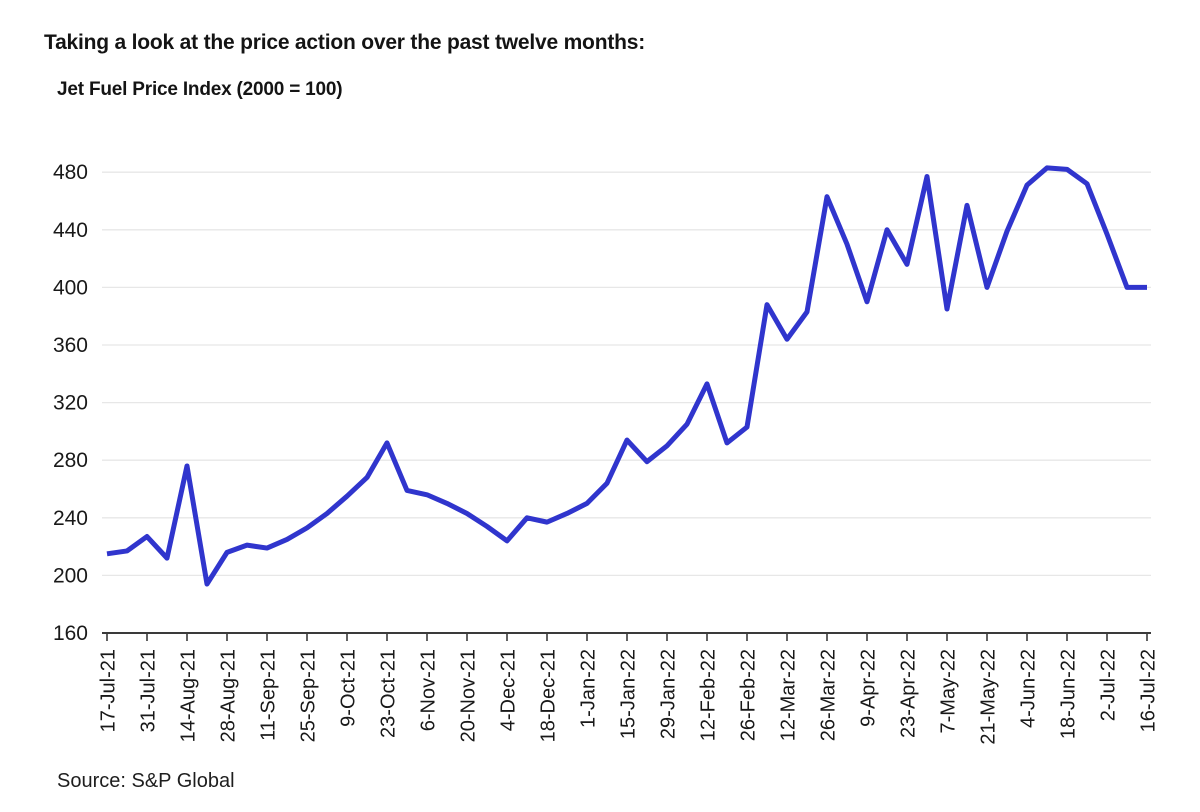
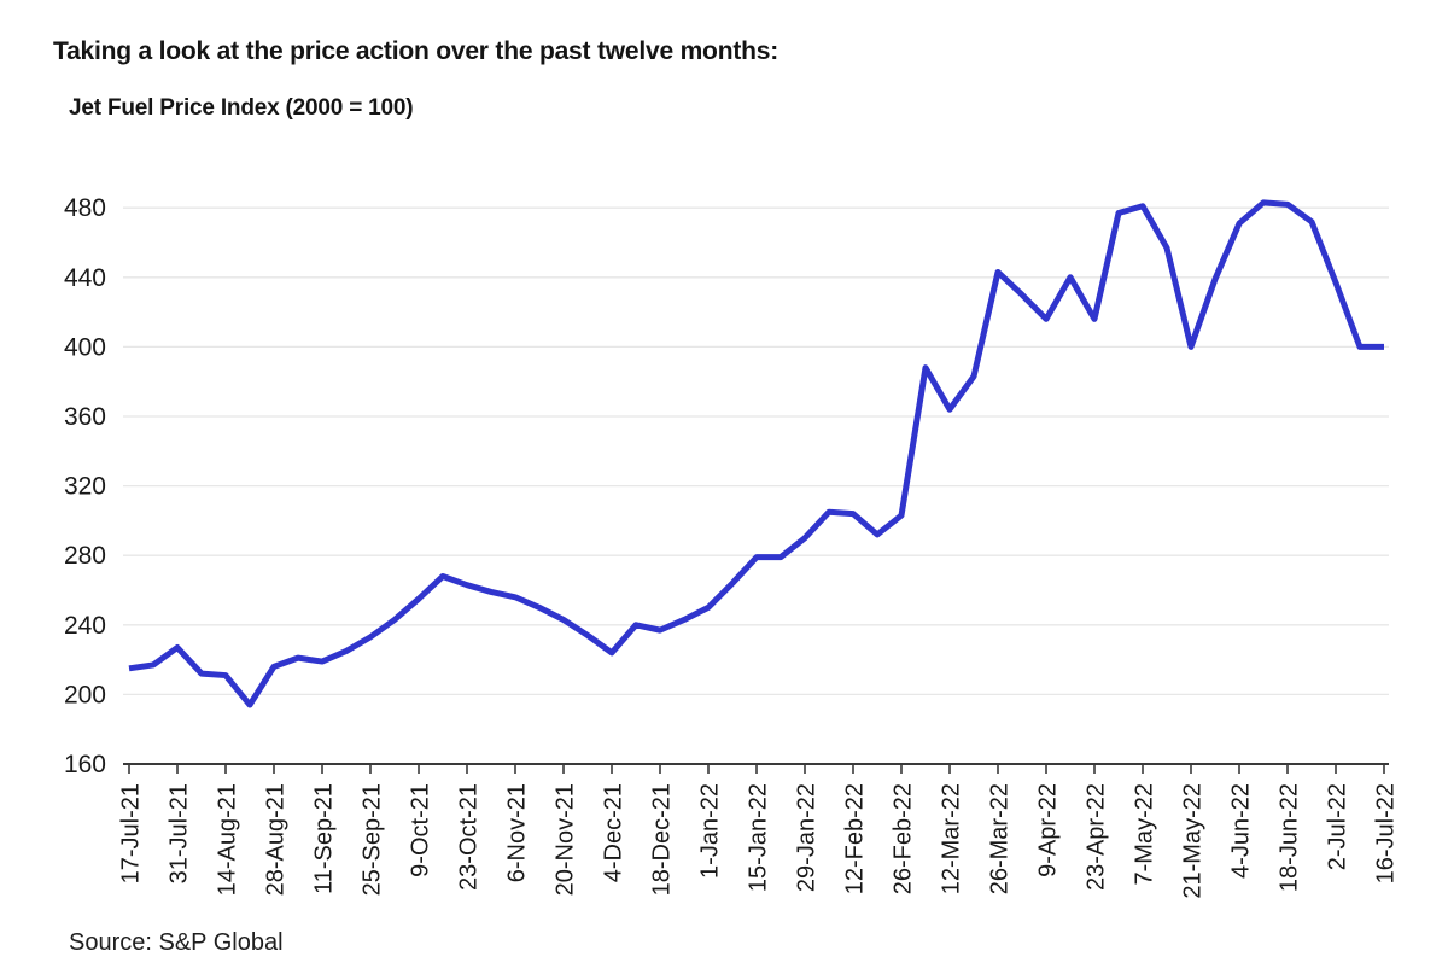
14-Aug-21: 276 -> 211
23-Oct-21: 292 -> 263
15-Jan-22: 294 -> 279
12-Feb-22: 333 -> 304
26-Mar-22: 463 -> 443
9-Apr-22: 390 -> 416
7-May-22: 385 -> 481
